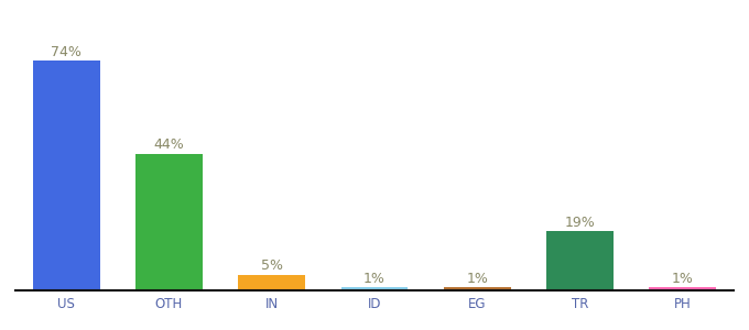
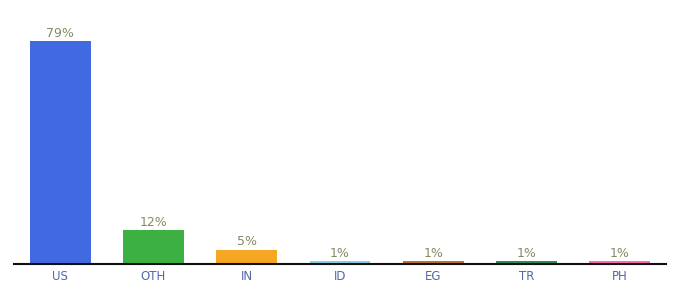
US: 74% -> 79%
OTH: 44% -> 12%
TR: 19% -> 1%
